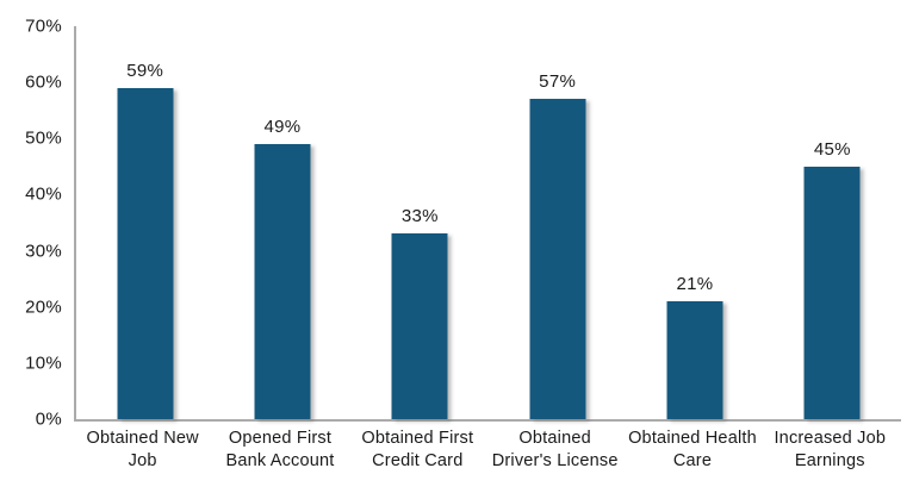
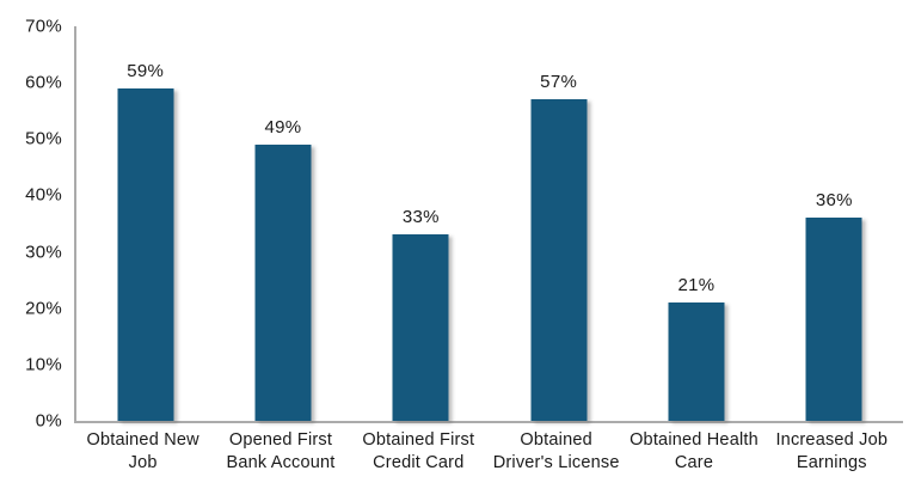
Increased Job Earnings: 45% -> 36%
